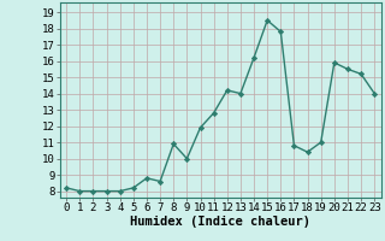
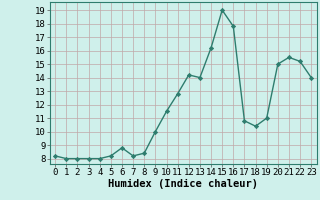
7: 8.6 -> 8.2
8: 10.9 -> 8.4
10: 11.9 -> 11.5
15: 18.5 -> 19.0
20: 15.9 -> 15.0
